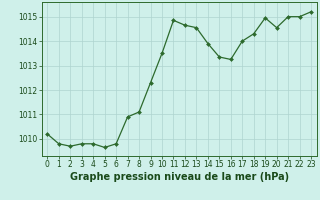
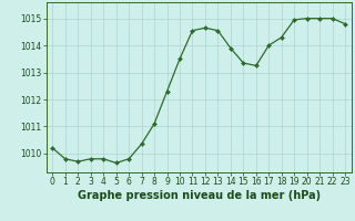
7: 1010.90 -> 1010.35
11: 1014.85 -> 1014.55
20: 1014.55 -> 1015.00
23: 1015.20 -> 1014.80
